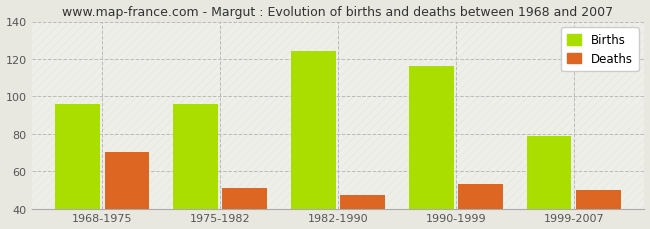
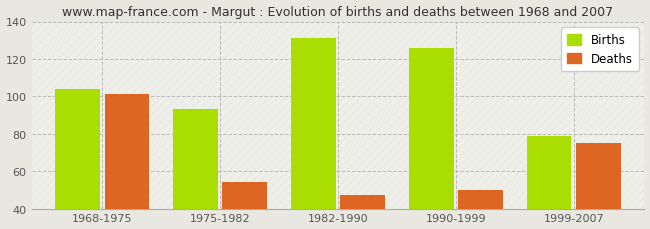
Births/1968-1975: 96 -> 104
Deaths/1968-1975: 70 -> 101
Births/1975-1982: 96 -> 93
Deaths/1975-1982: 51 -> 54
Births/1982-1990: 124 -> 131
Births/1990-1999: 116 -> 126
Deaths/1990-1999: 53 -> 50
Deaths/1999-2007: 50 -> 75
